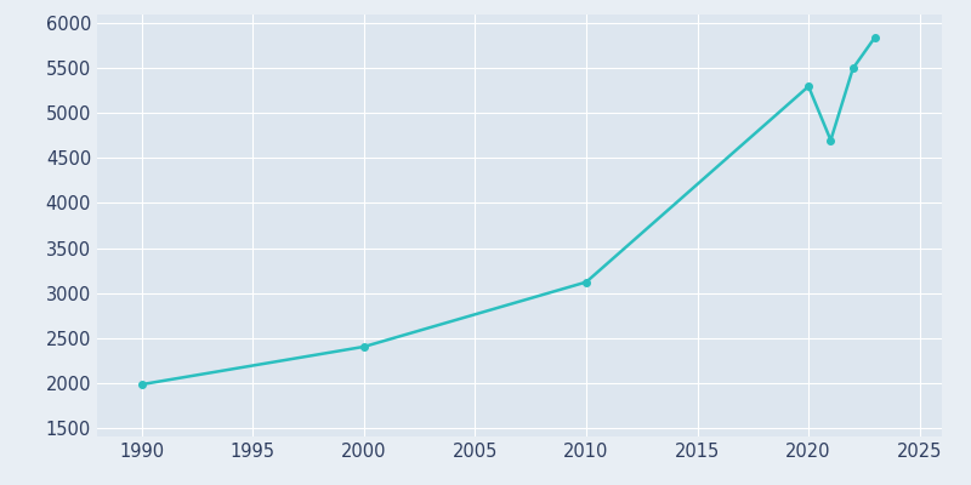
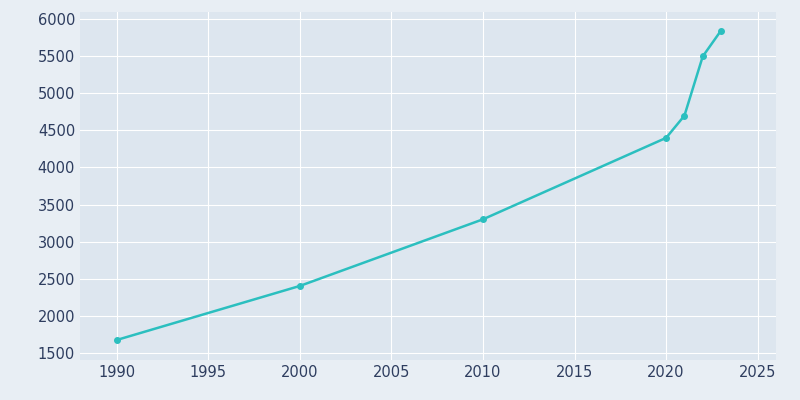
1990: 1980 -> 1670
2010: 3120 -> 3300
2020: 5300 -> 4400
